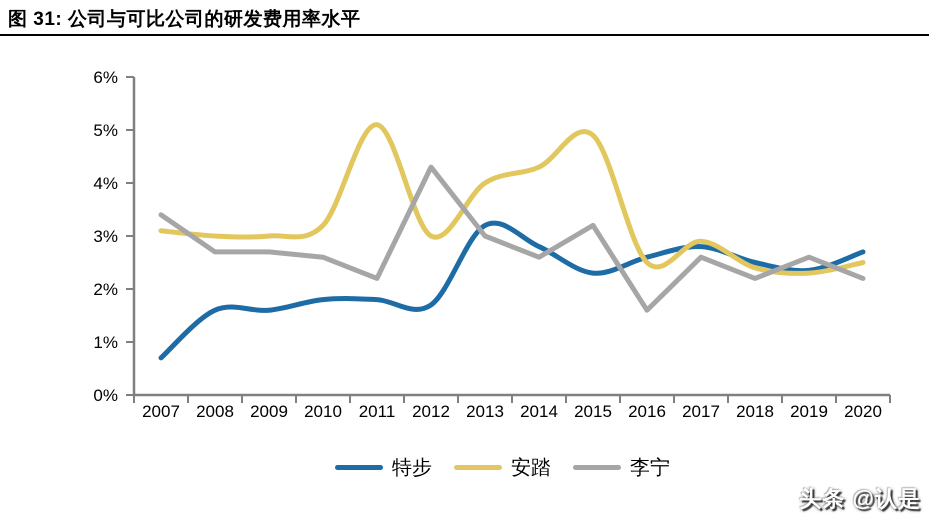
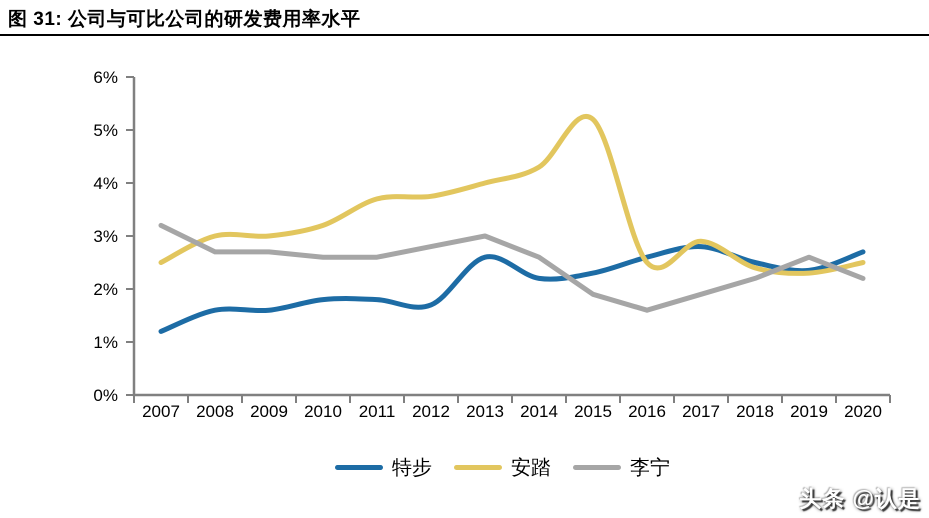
特步/2007: 0.7% -> 1.2%
安踏/2007: 3.1% -> 2.5%
李宁/2007: 3.4% -> 3.2%
安踏/2011: 5.1% -> 3.7%
李宁/2011: 2.2% -> 2.6%
安踏/2012: 3.0% -> 3.8%
李宁/2012: 4.3% -> 2.8%
特步/2013: 3.2% -> 2.6%
特步/2014: 2.8% -> 2.2%
安踏/2015: 4.9% -> 5.2%
李宁/2015: 3.2% -> 1.9%
李宁/2017: 2.6% -> 1.9%
